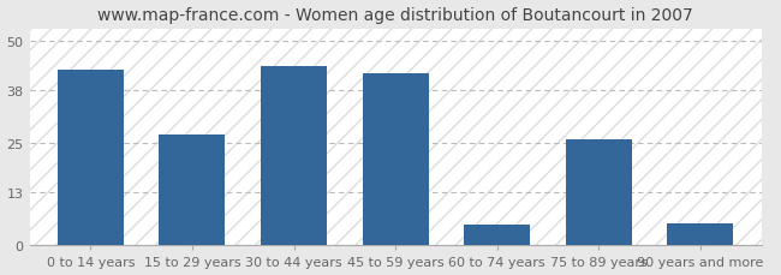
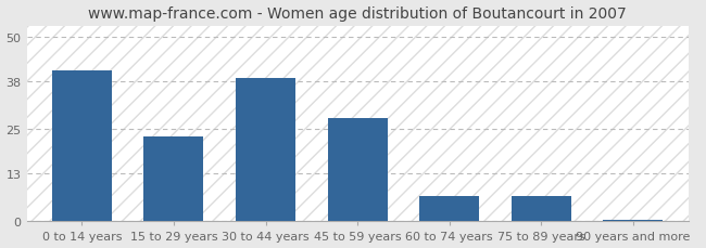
0 to 14 years: 43.0 -> 41.0
15 to 29 years: 27.0 -> 23.0
30 to 44 years: 44.0 -> 39.0
45 to 59 years: 42.0 -> 28.0
60 to 74 years: 5.0 -> 7.0
75 to 89 years: 26.0 -> 7.0
90 years and more: 5.5 -> 0.5
